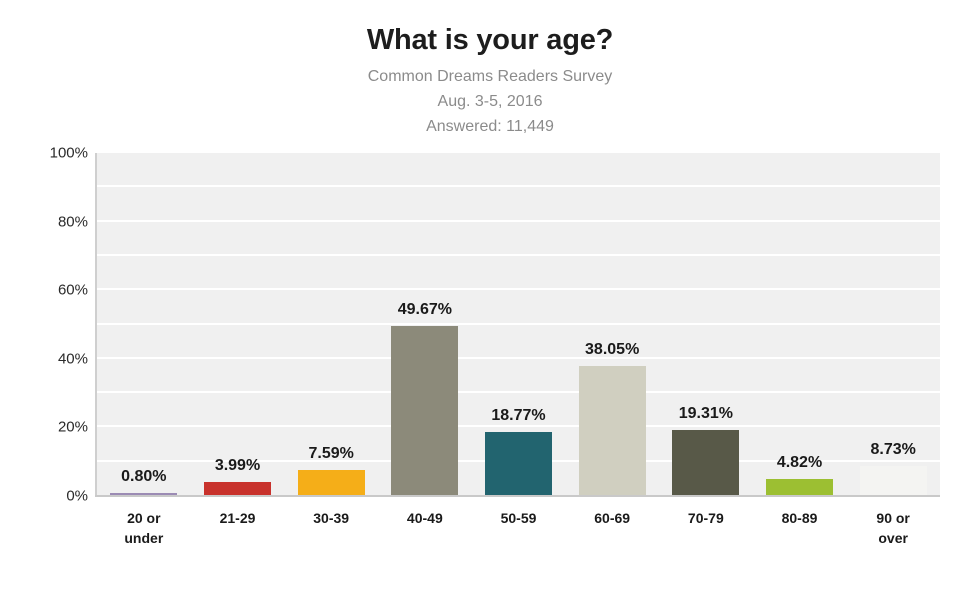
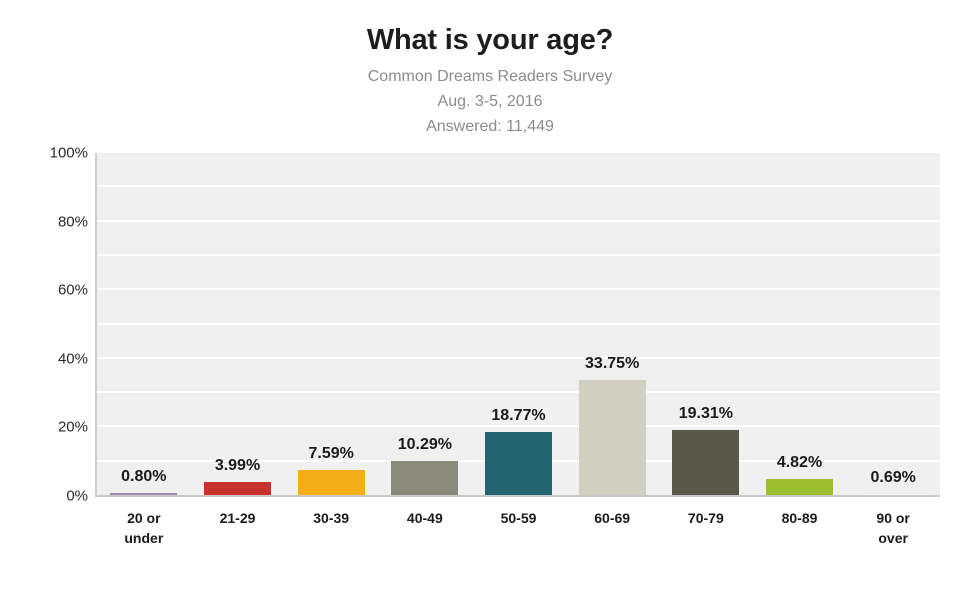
40-49: 49.67% -> 10.29%
60-69: 38.05% -> 33.75%
90 or over: 8.73% -> 0.69%
